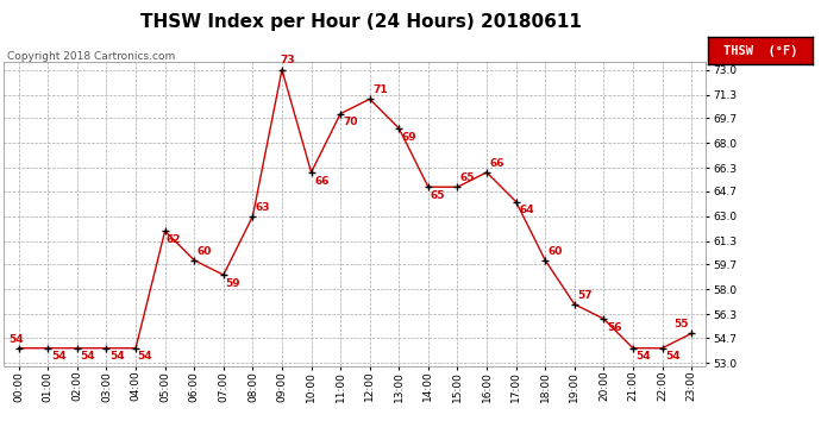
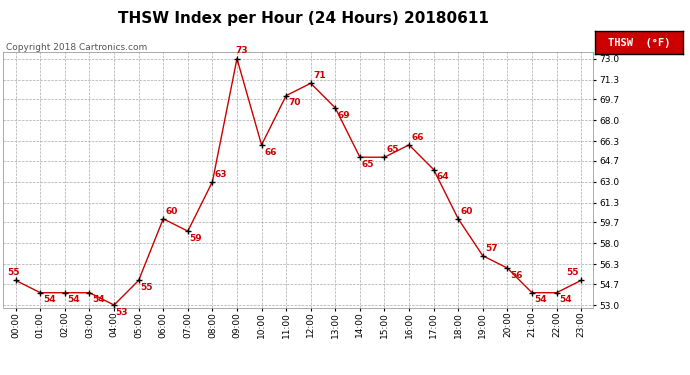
00:00: 54 -> 55
04:00: 54 -> 53
05:00: 62 -> 55
